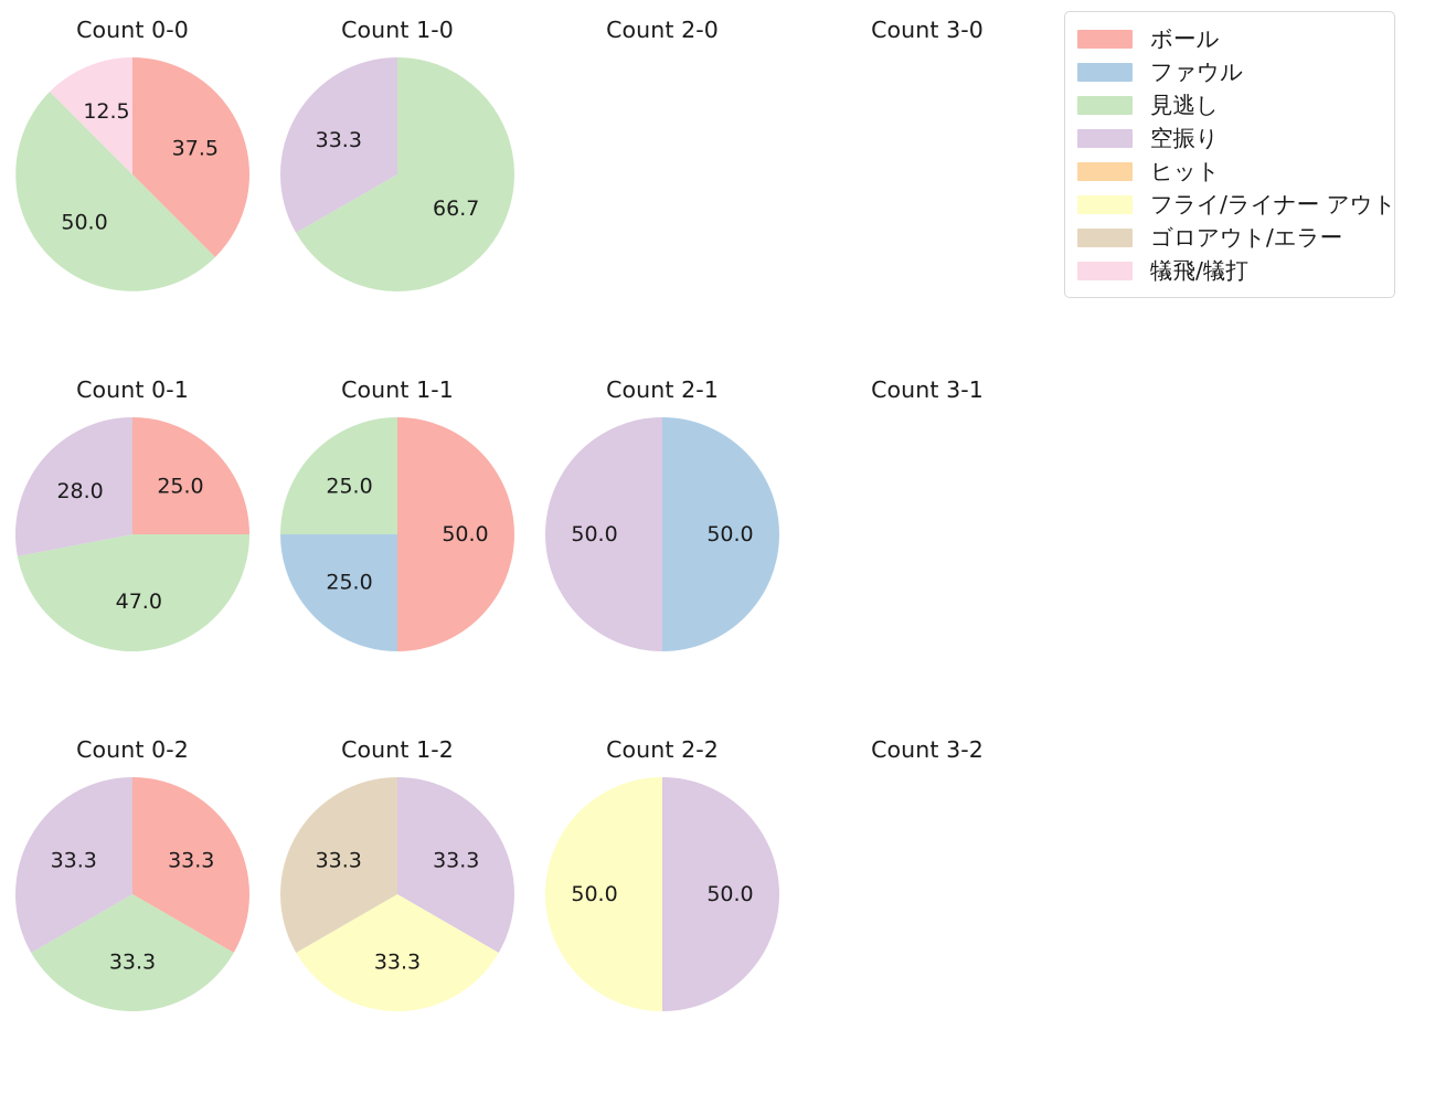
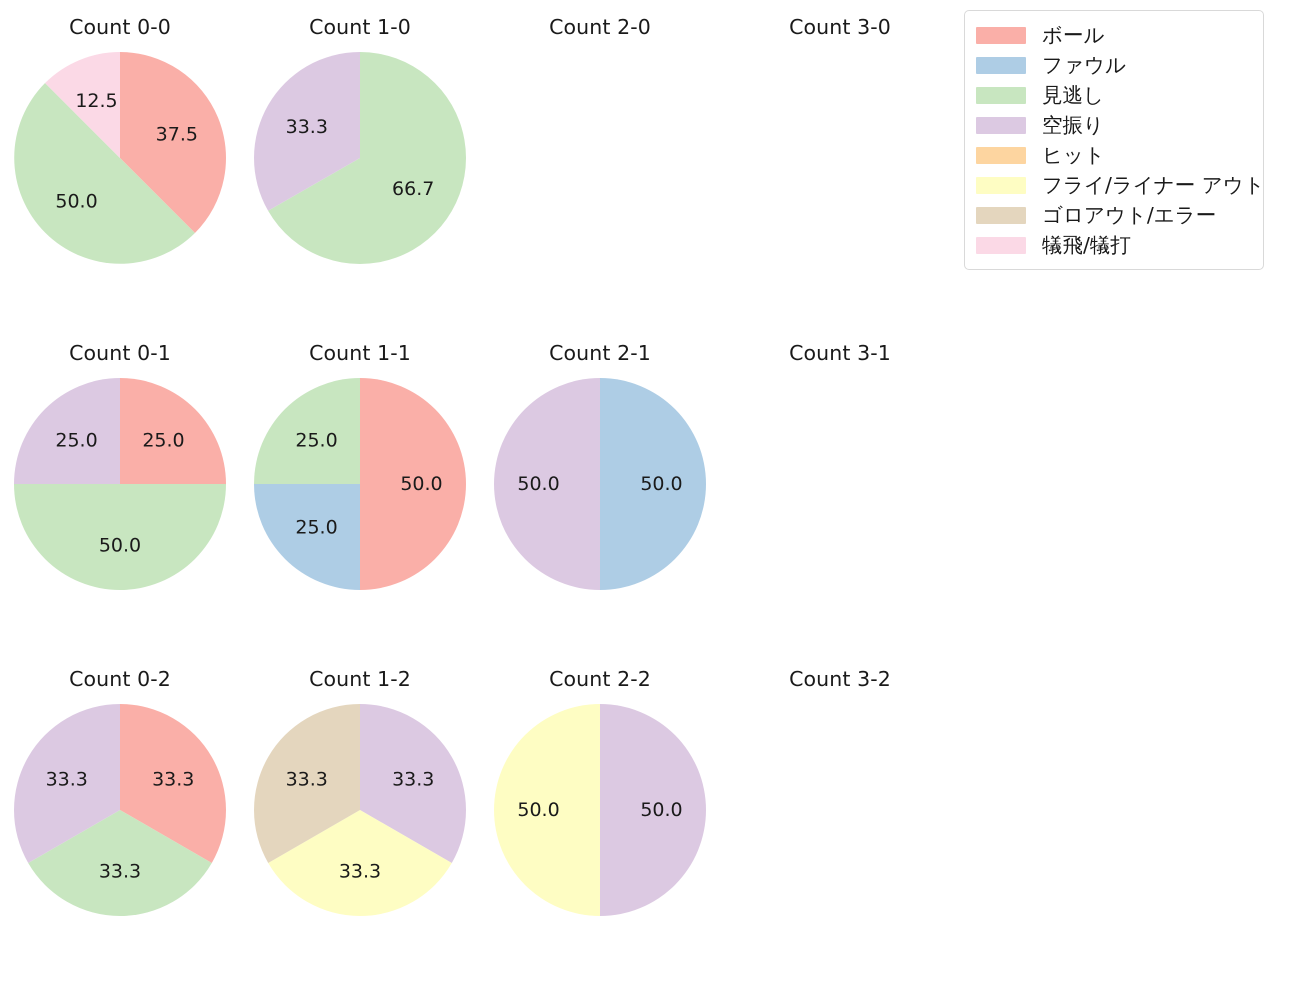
Count 0-1/見逃し: 47.0 -> 50.0
Count 0-1/空振り: 28.0 -> 25.0
